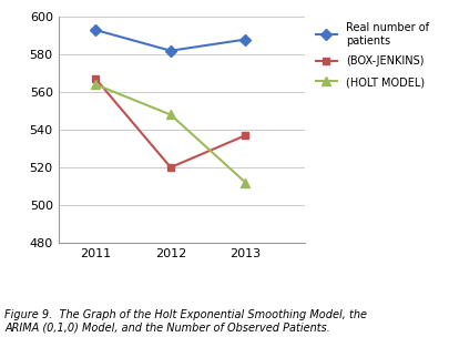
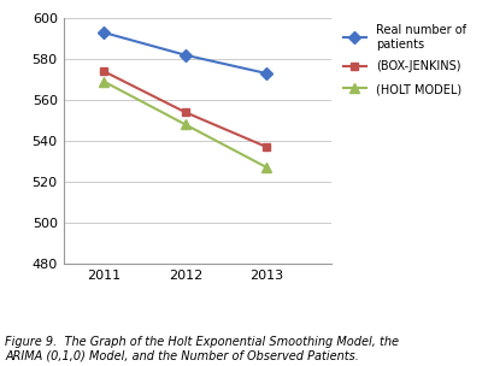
(BOX-JENKINS)/2011: 567 -> 574
(HOLT MODEL)/2011: 564 -> 569
(BOX-JENKINS)/2012: 520 -> 554
Real number of patients/2013: 588 -> 573
(HOLT MODEL)/2013: 512 -> 527
